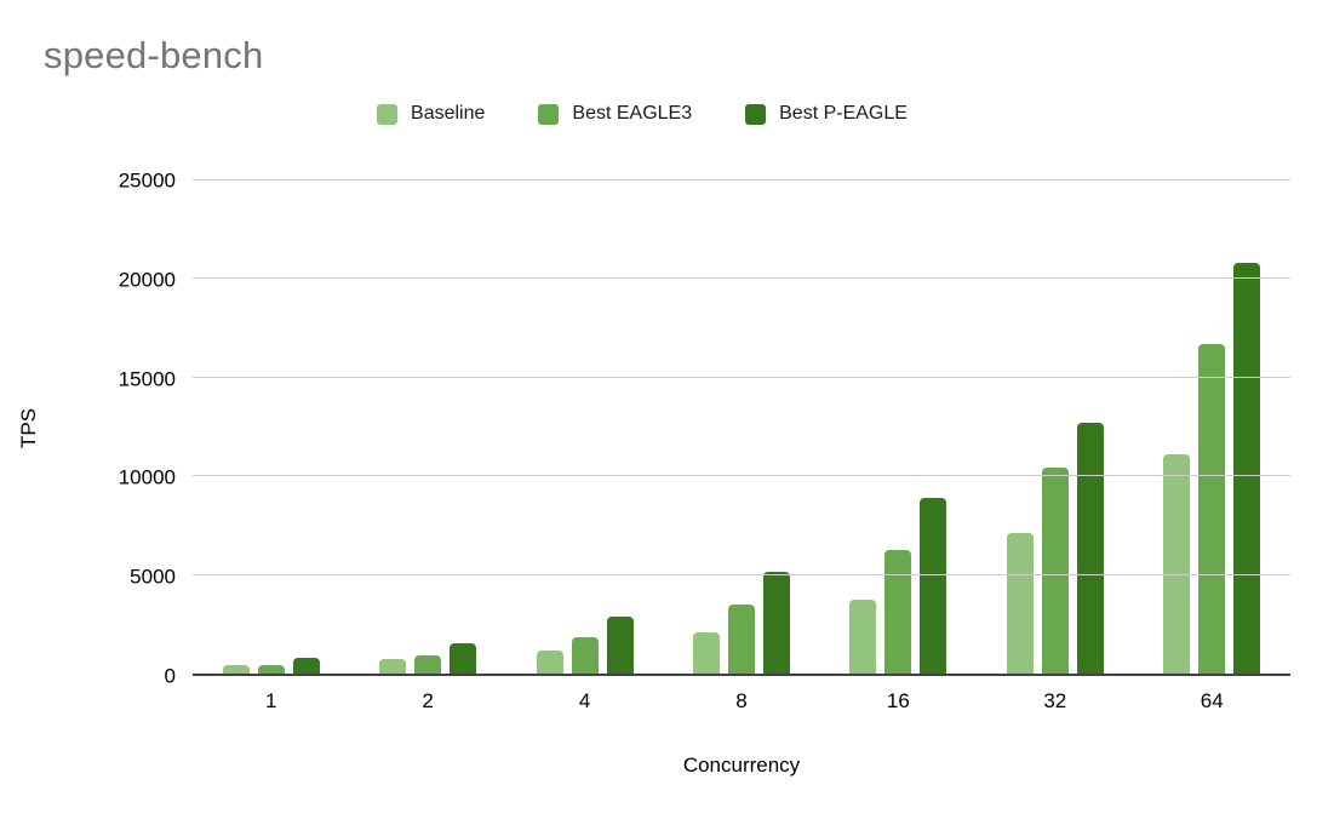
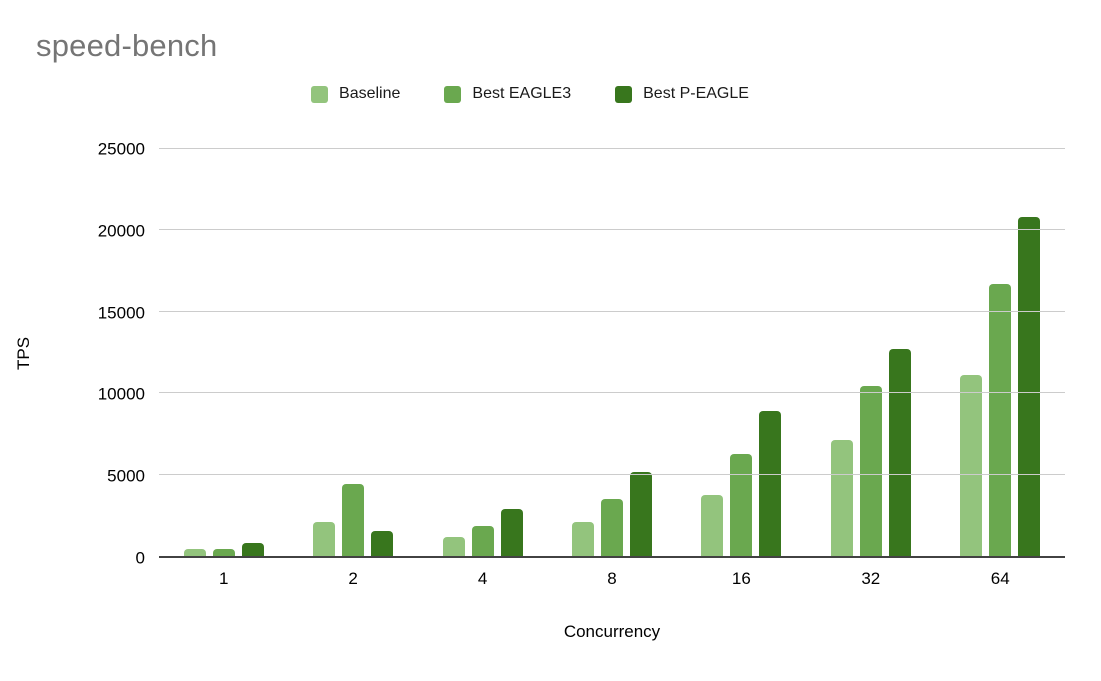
Baseline/2: 800 -> 2100
Best EAGLE3/2: 900 -> 4400
